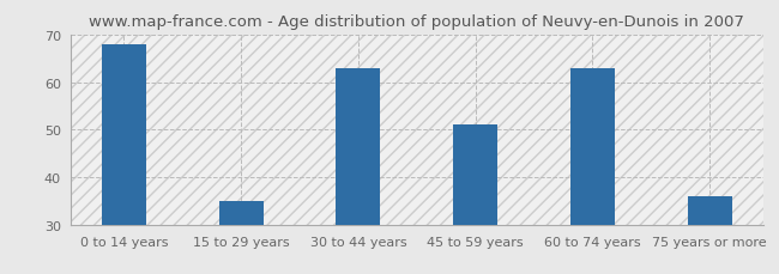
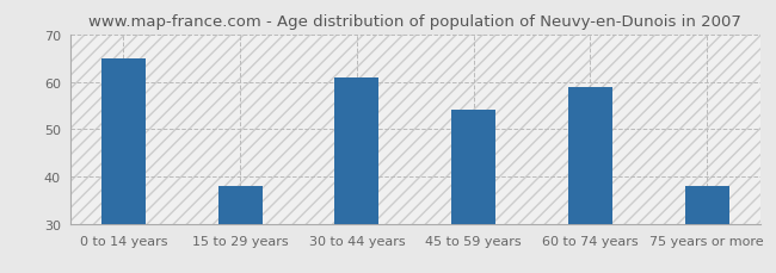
0 to 14 years: 68 -> 65
15 to 29 years: 35 -> 38
30 to 44 years: 63 -> 61
45 to 59 years: 51 -> 54
60 to 74 years: 63 -> 59
75 years or more: 36 -> 38
